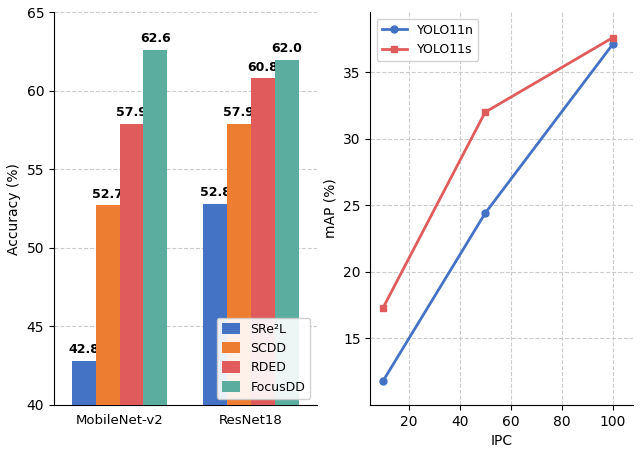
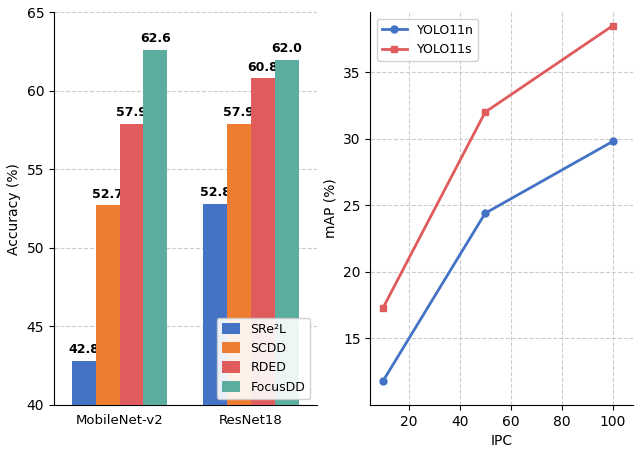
YOLO11n/100: 37.1 -> 29.8
YOLO11s/100: 37.6 -> 38.5
